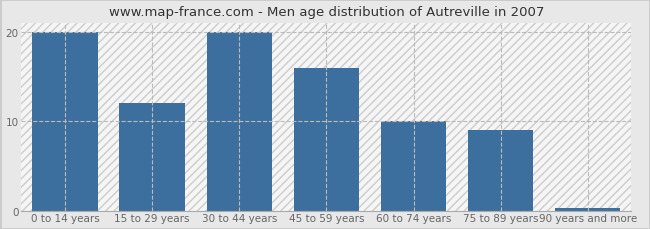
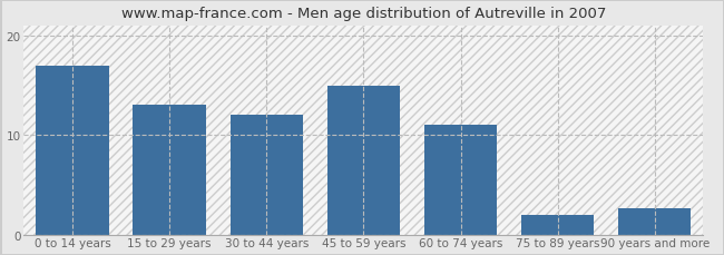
0 to 14 years: 20.0 -> 17.0
15 to 29 years: 12.0 -> 13.0
30 to 44 years: 20.0 -> 12.0
45 to 59 years: 16.0 -> 15.0
60 to 74 years: 10.0 -> 11.0
75 to 89 years: 9.0 -> 2.0
90 years and more: 0.3 -> 2.6
